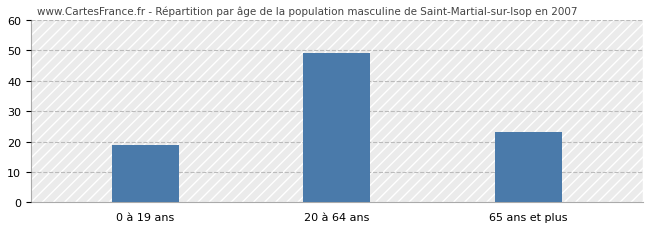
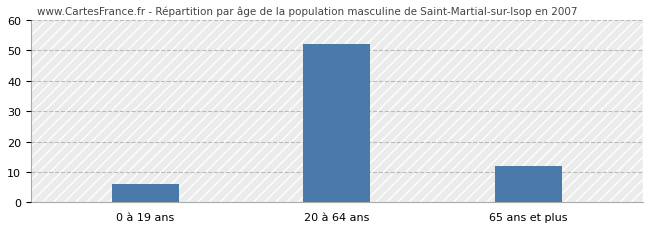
0 à 19 ans: 19 -> 6
20 à 64 ans: 49 -> 52
65 ans et plus: 23 -> 12
